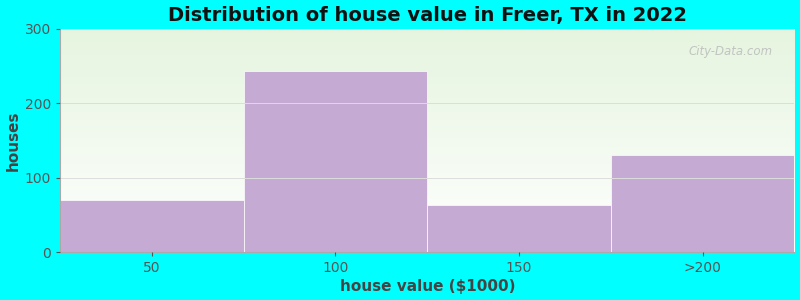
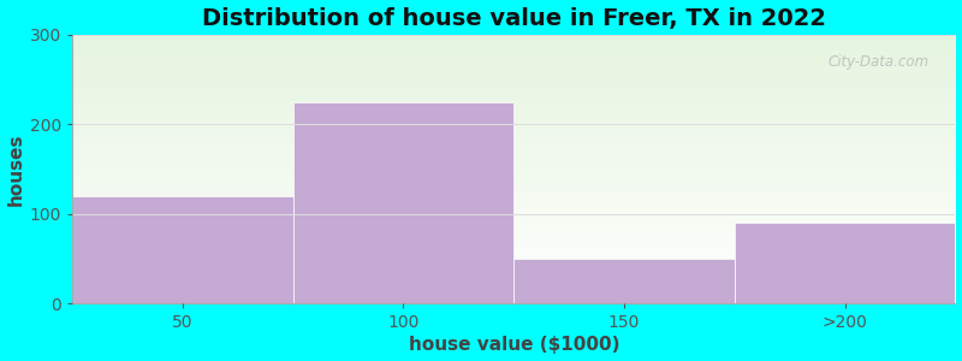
50: 70 -> 120
100: 244 -> 225
150: 64 -> 50
>200: 130 -> 90
